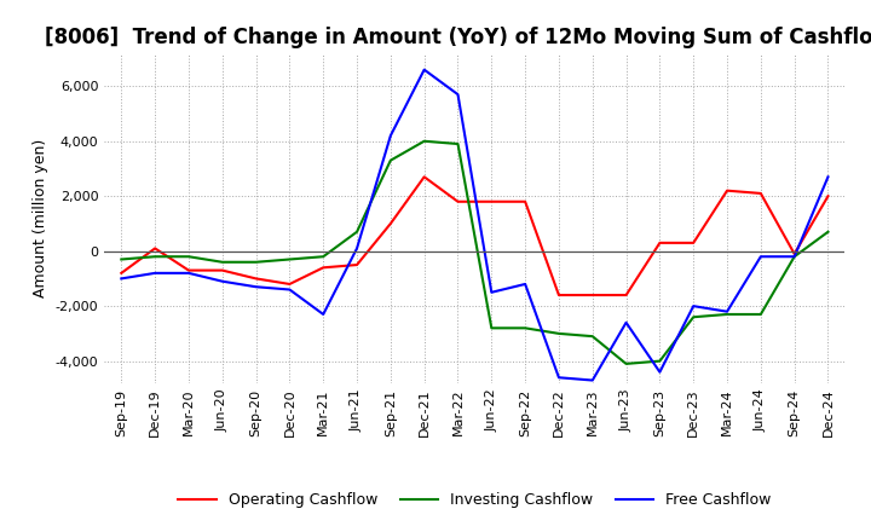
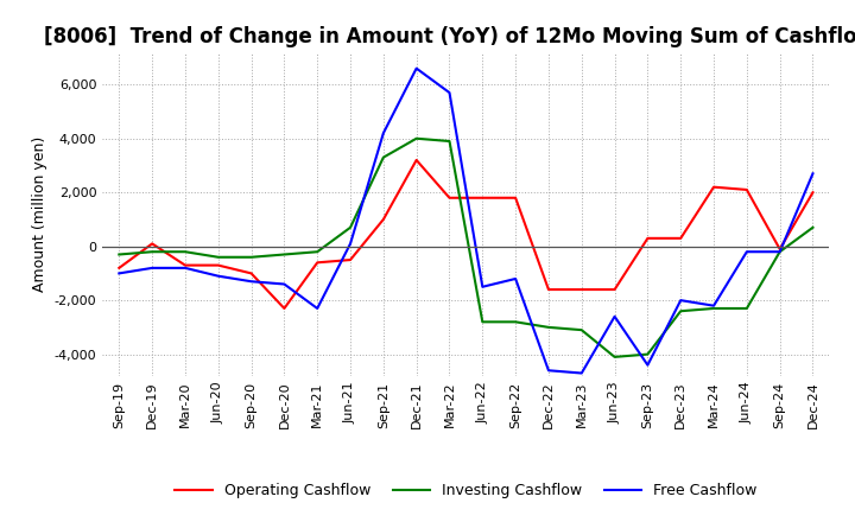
Operating Cashflow/Dec-20: -1,200 -> -2,300
Operating Cashflow/Dec-21: 2,700 -> 3,200
